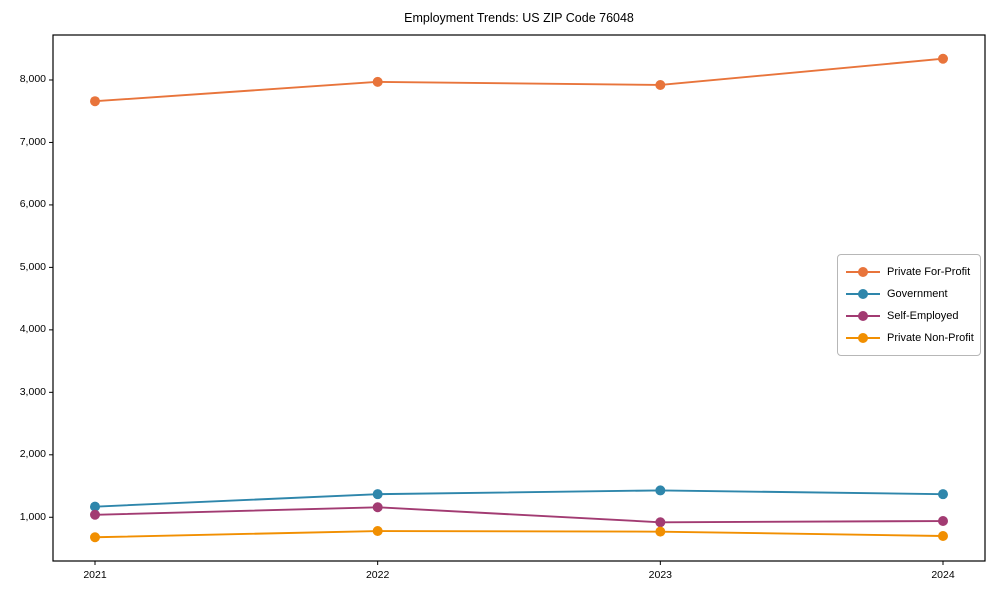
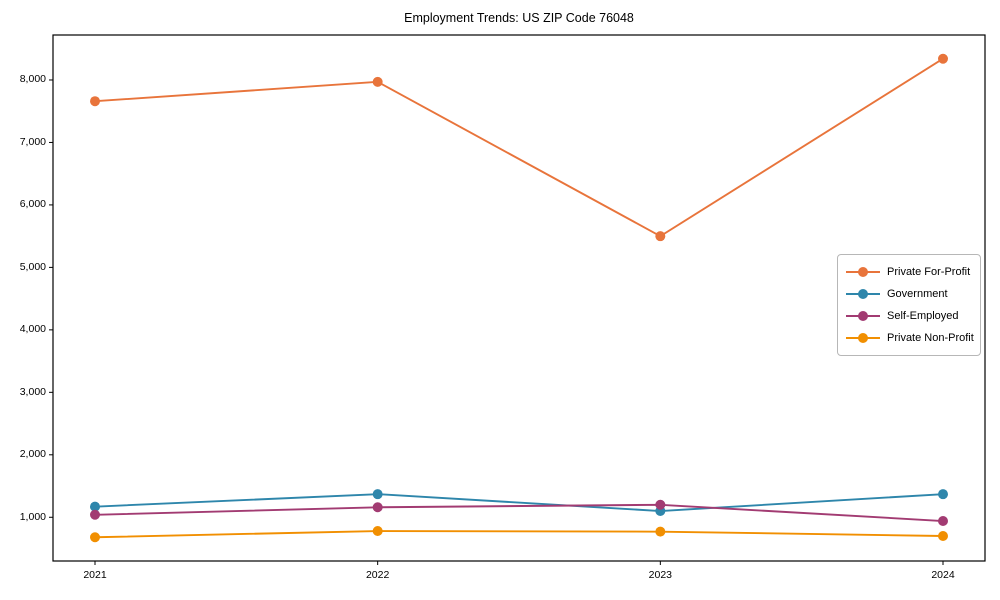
Private For-Profit/2023: 7900 -> 5500
Government/2023: 1400 -> 1100
Self-Employed/2023: 900 -> 1200
